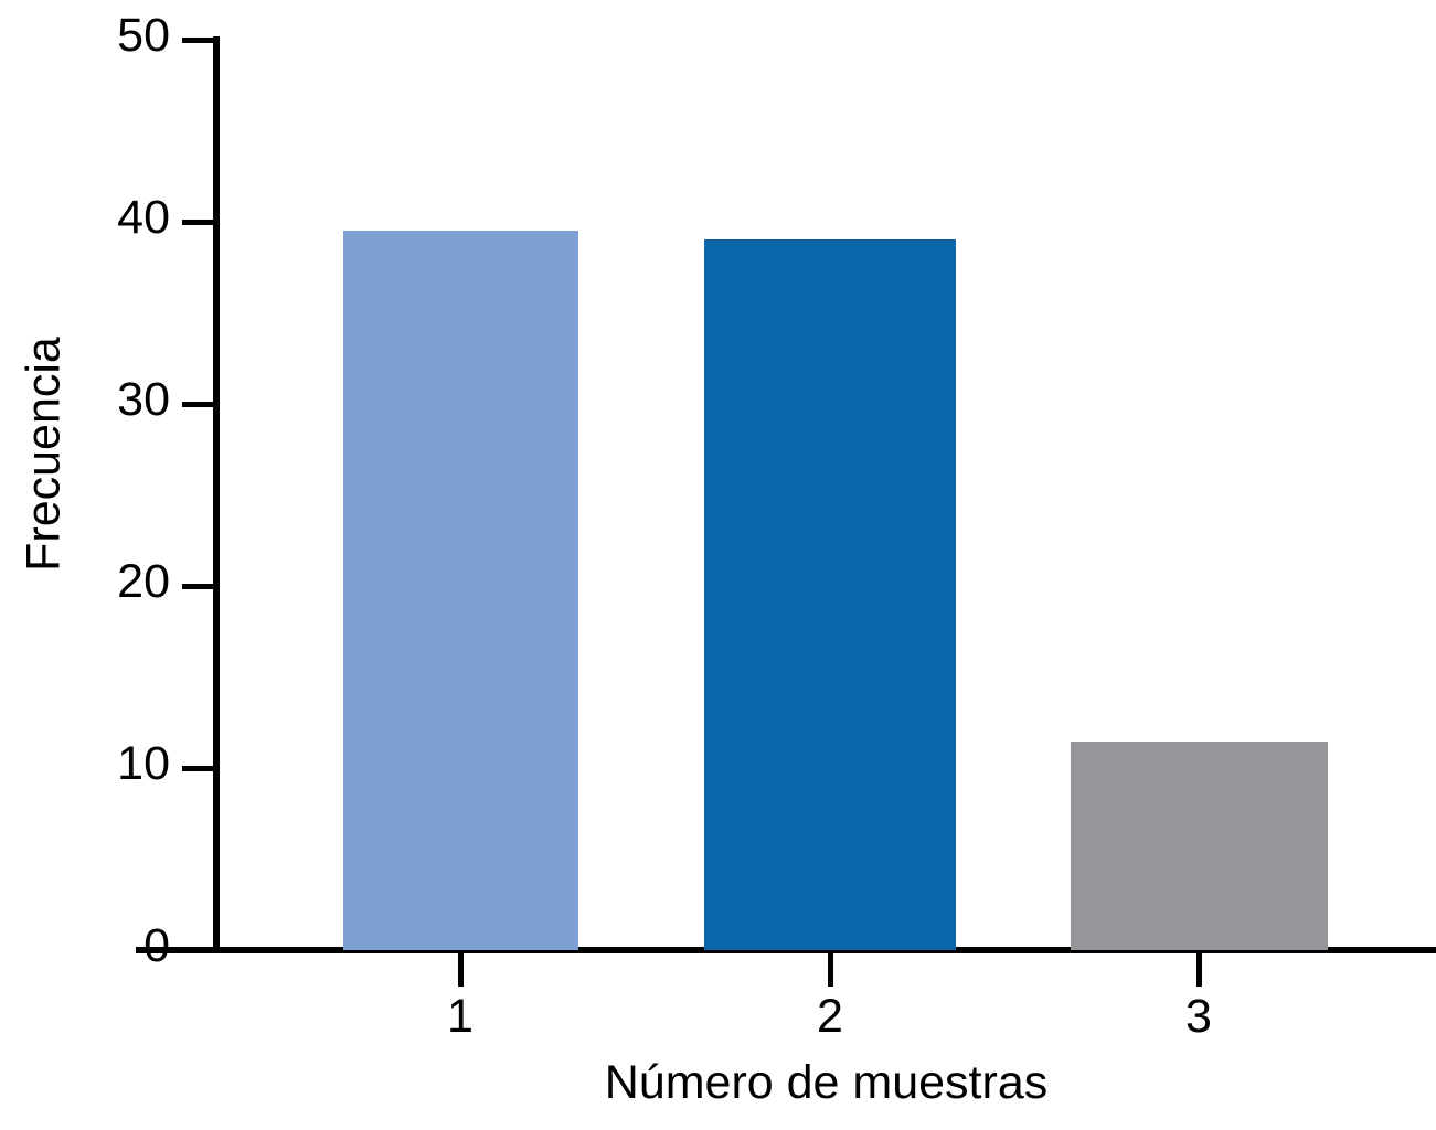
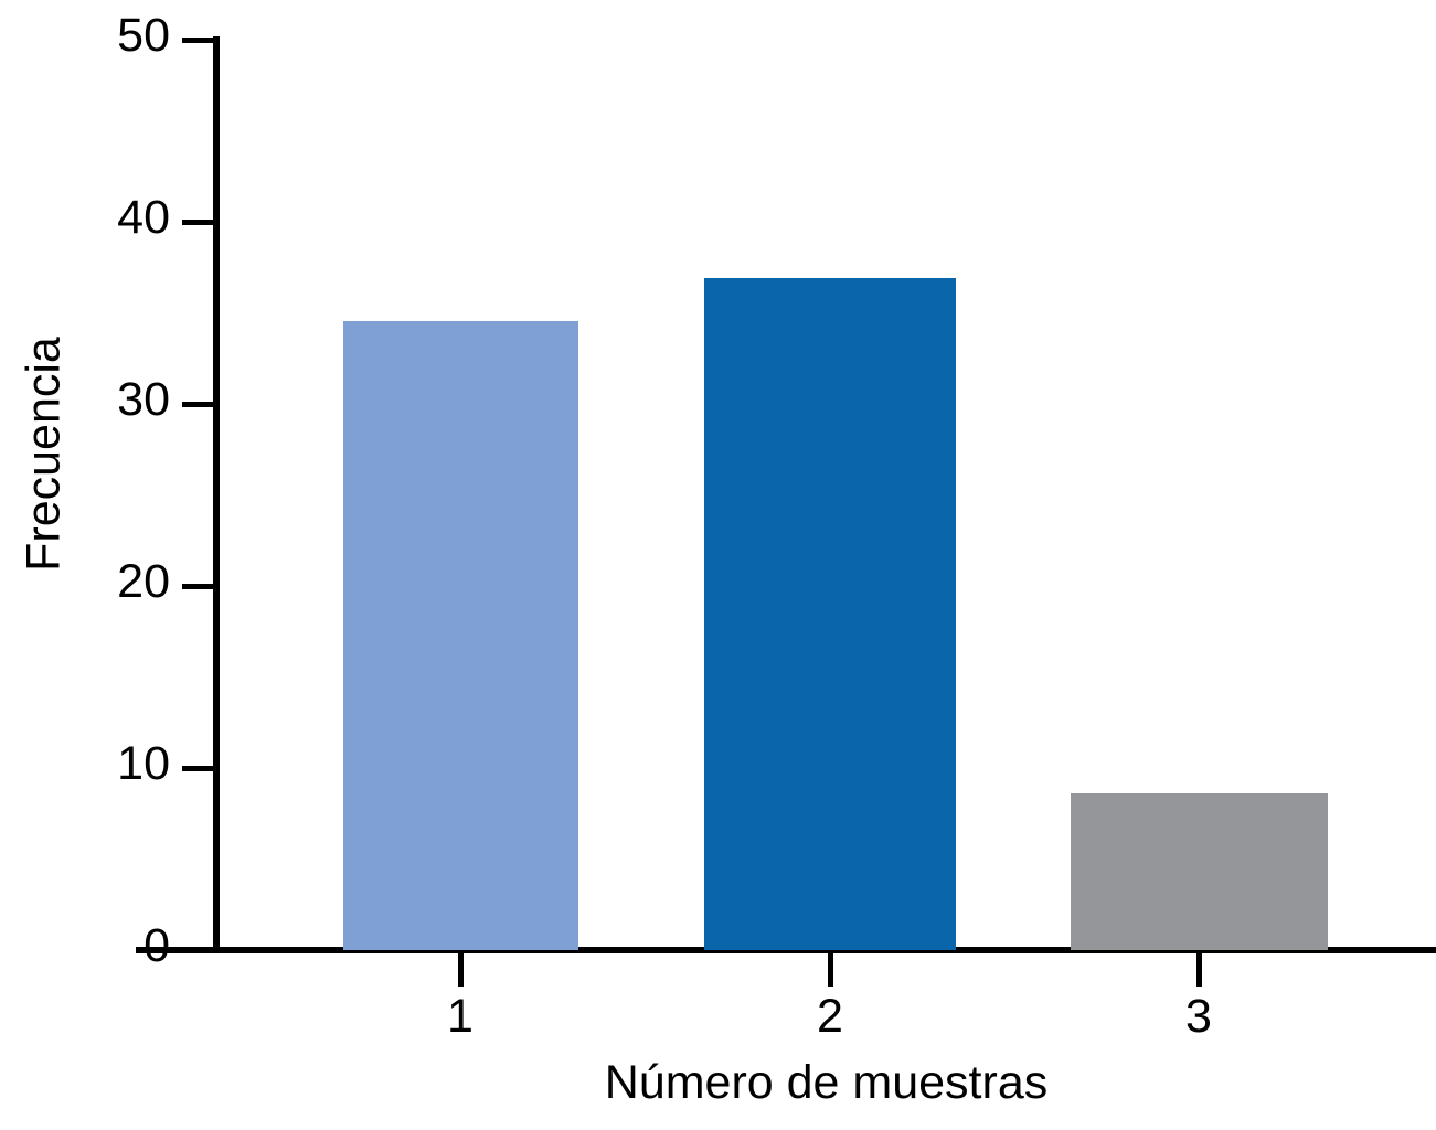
1: 39.4 -> 34.4
2: 38.9 -> 36.8
3: 11.4 -> 8.6
